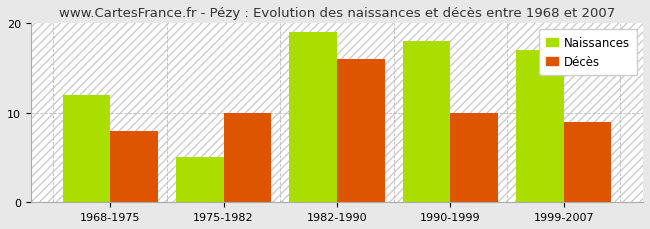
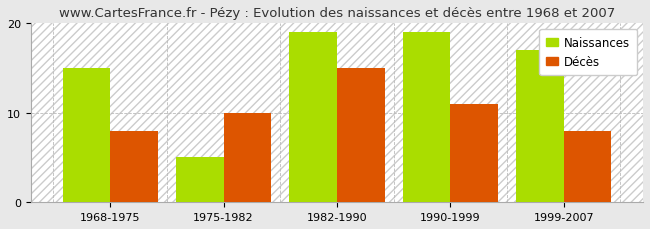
Naissances/1968-1975: 12 -> 15
Décès/1982-1990: 16 -> 15
Naissances/1990-1999: 18 -> 19
Décès/1990-1999: 10 -> 11
Décès/1999-2007: 9 -> 8
